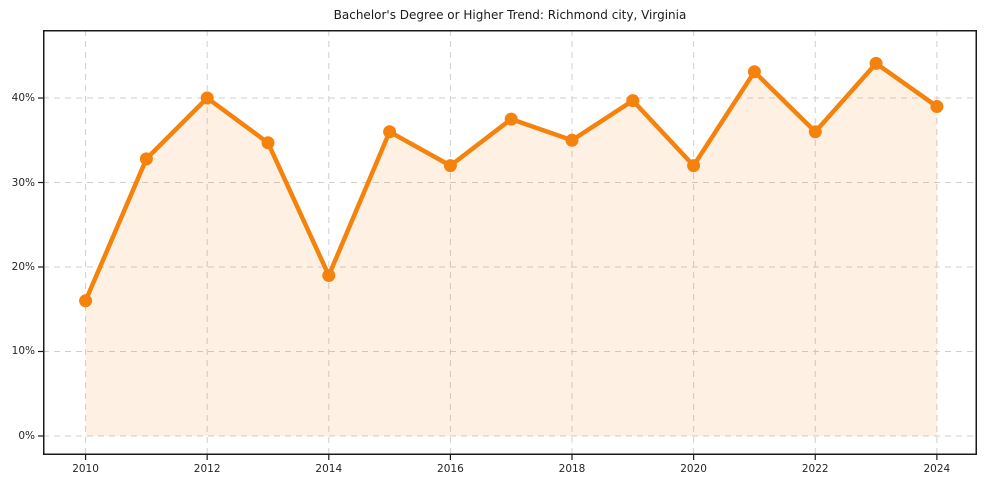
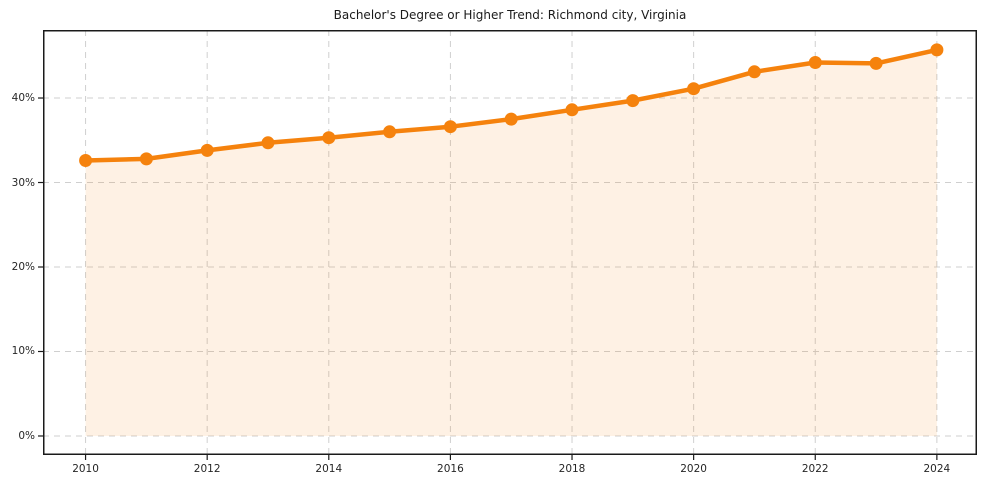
2010: 16% -> 33%
2012: 40% -> 34%
2014: 19% -> 35%
2016: 32% -> 37%
2018: 35% -> 39%
2020: 32% -> 41%
2022: 36% -> 44%
2024: 39% -> 46%
